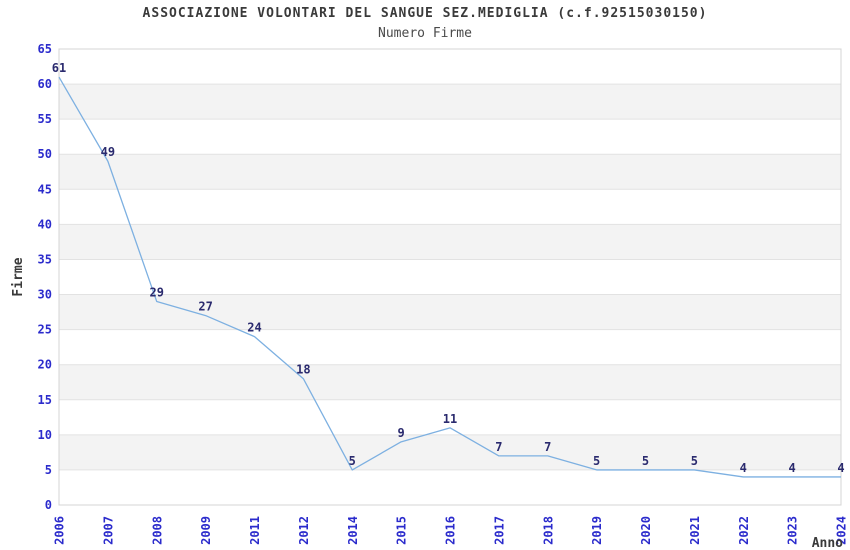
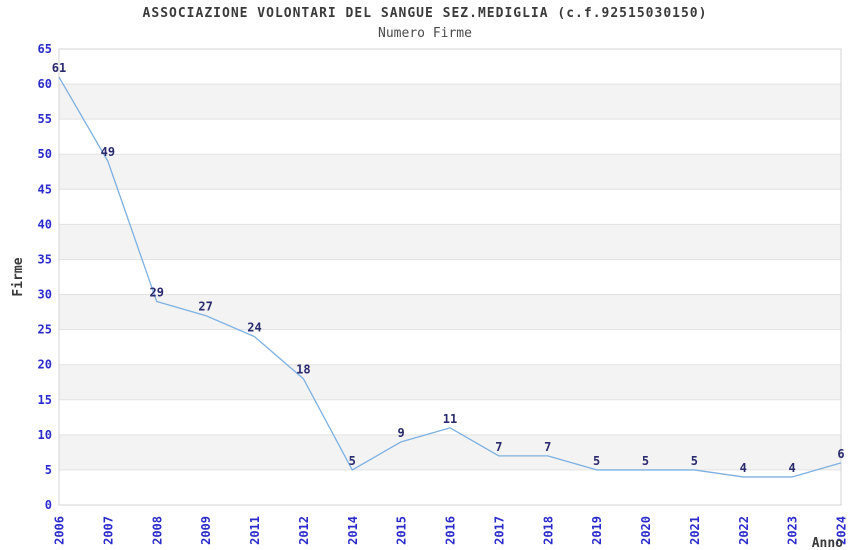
2024: 4 -> 6
